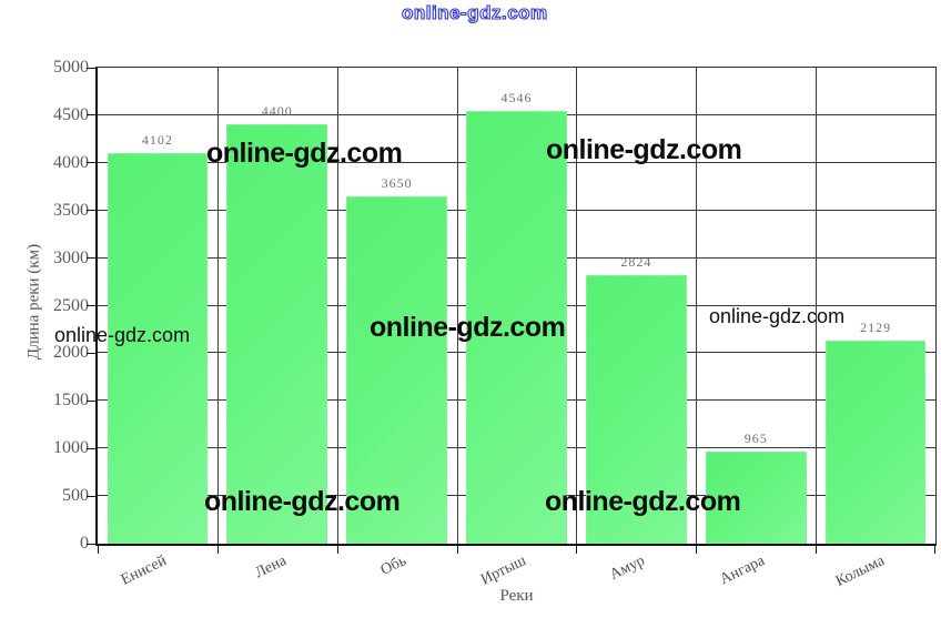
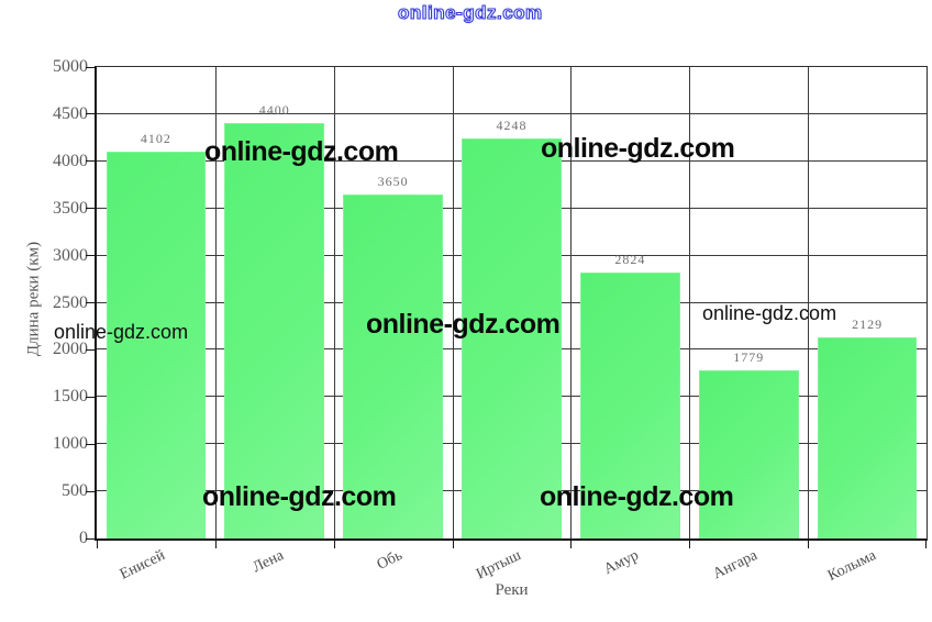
Иртыш: 4546 -> 4248
Ангара: 965 -> 1779
